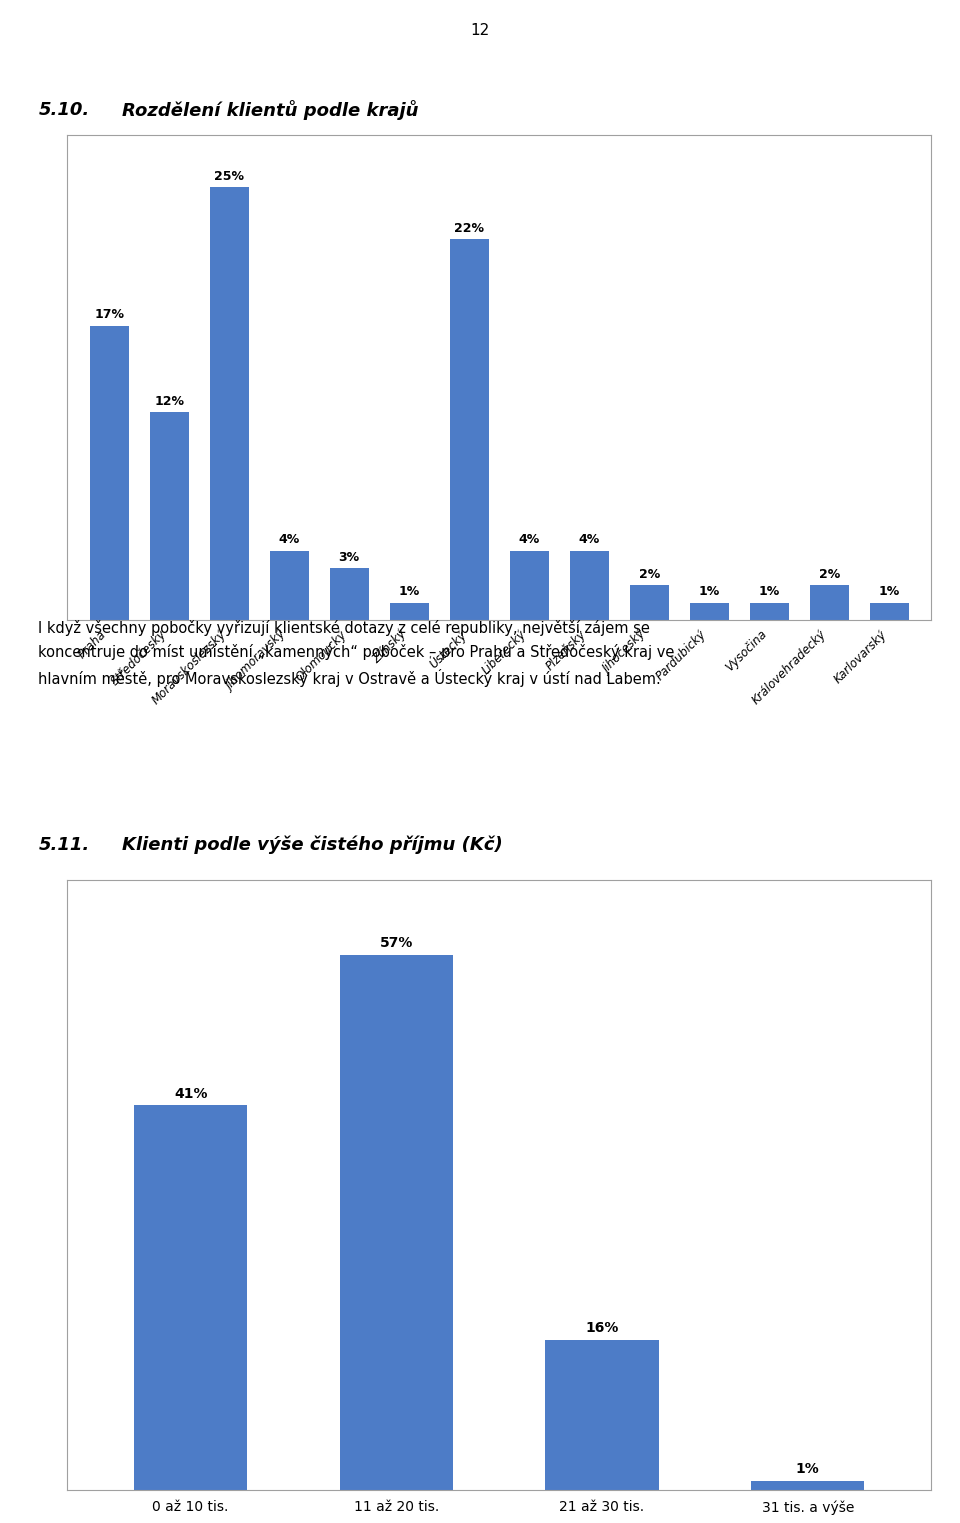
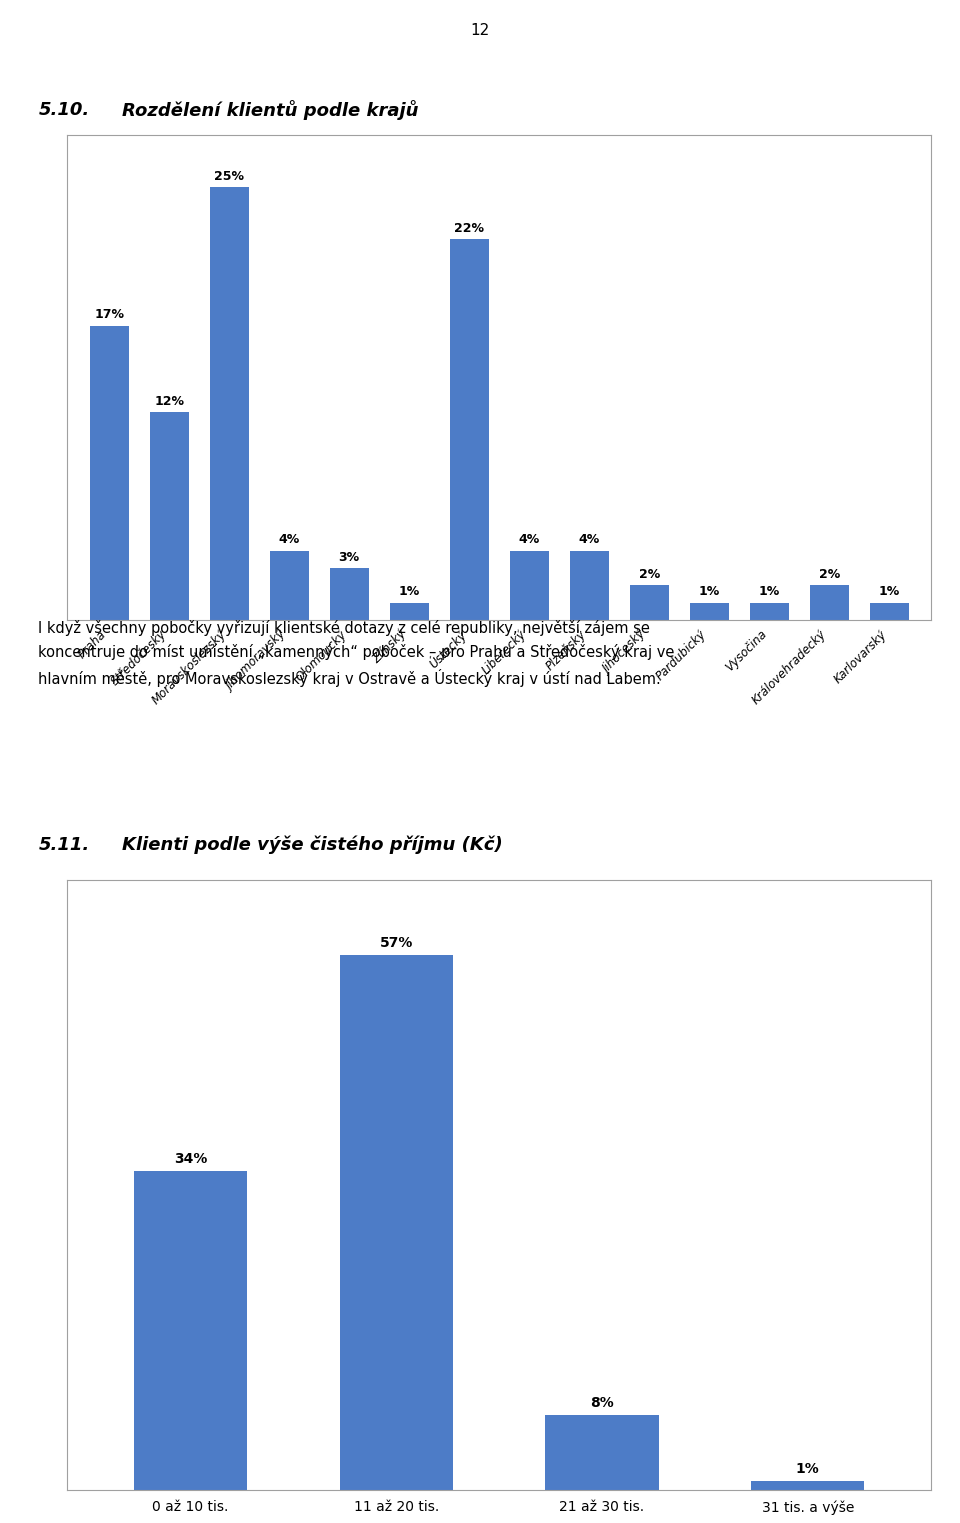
0 až 10 tis.: 41% -> 34%
21 až 30 tis.: 16% -> 8%
